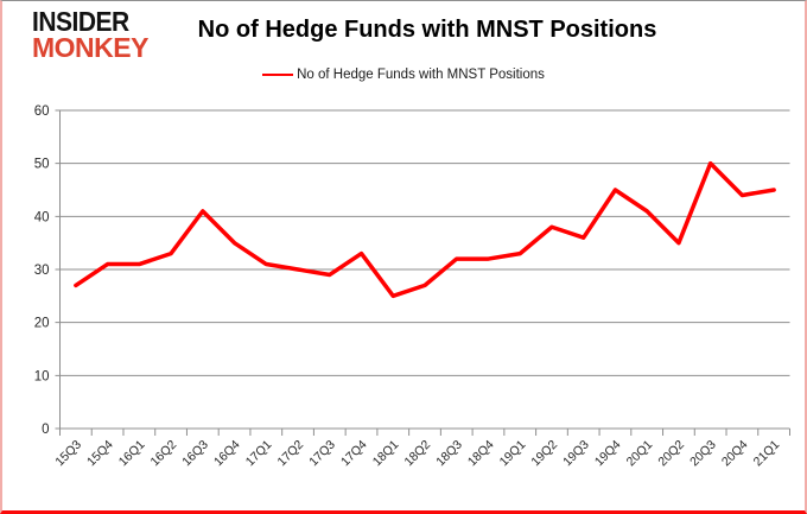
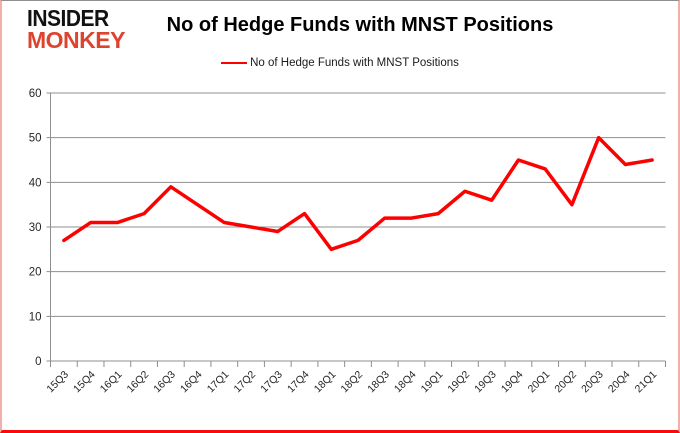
16Q3: 41 -> 39
20Q1: 41 -> 43
